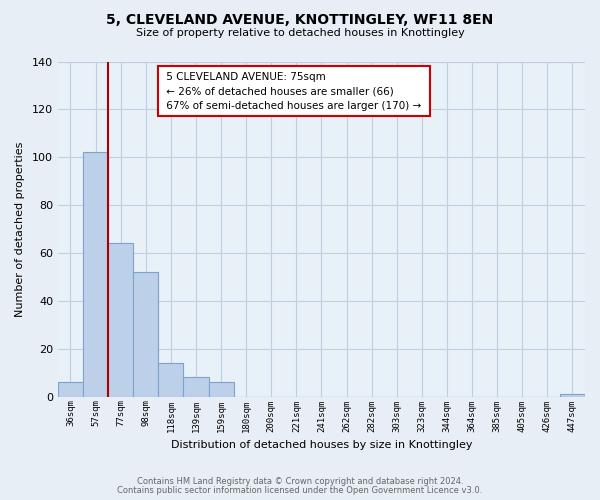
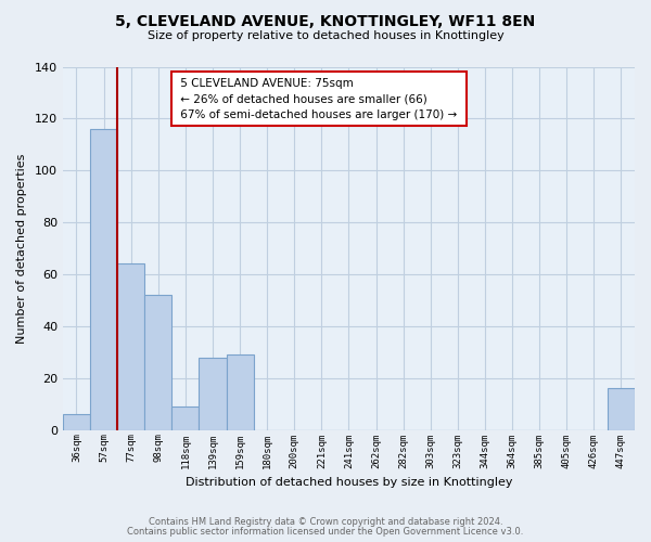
57sqm: 102 -> 116
118sqm: 14 -> 9
139sqm: 8 -> 28
159sqm: 6 -> 29
447sqm: 1 -> 16
